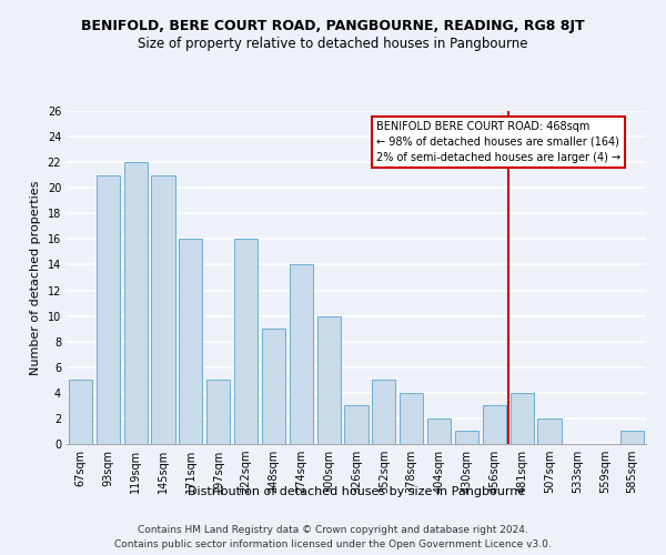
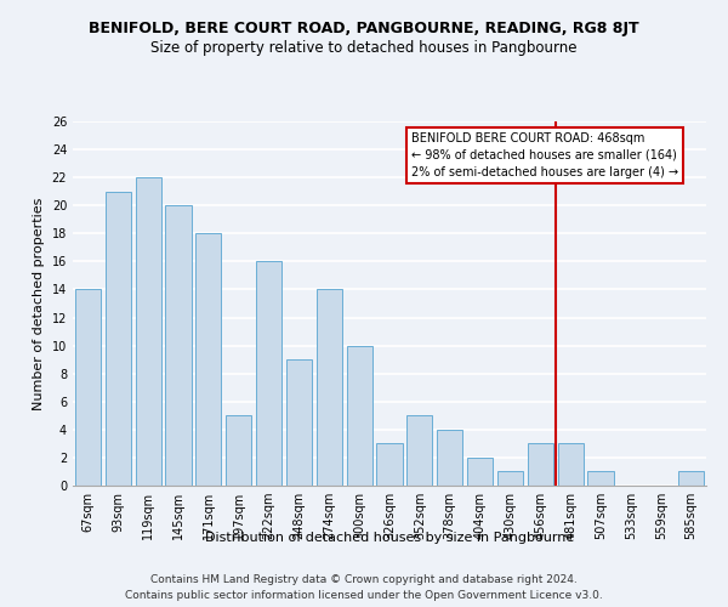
67sqm: 5 -> 14
145sqm: 21 -> 20
171sqm: 16 -> 18
481sqm: 4 -> 3
507sqm: 2 -> 1
